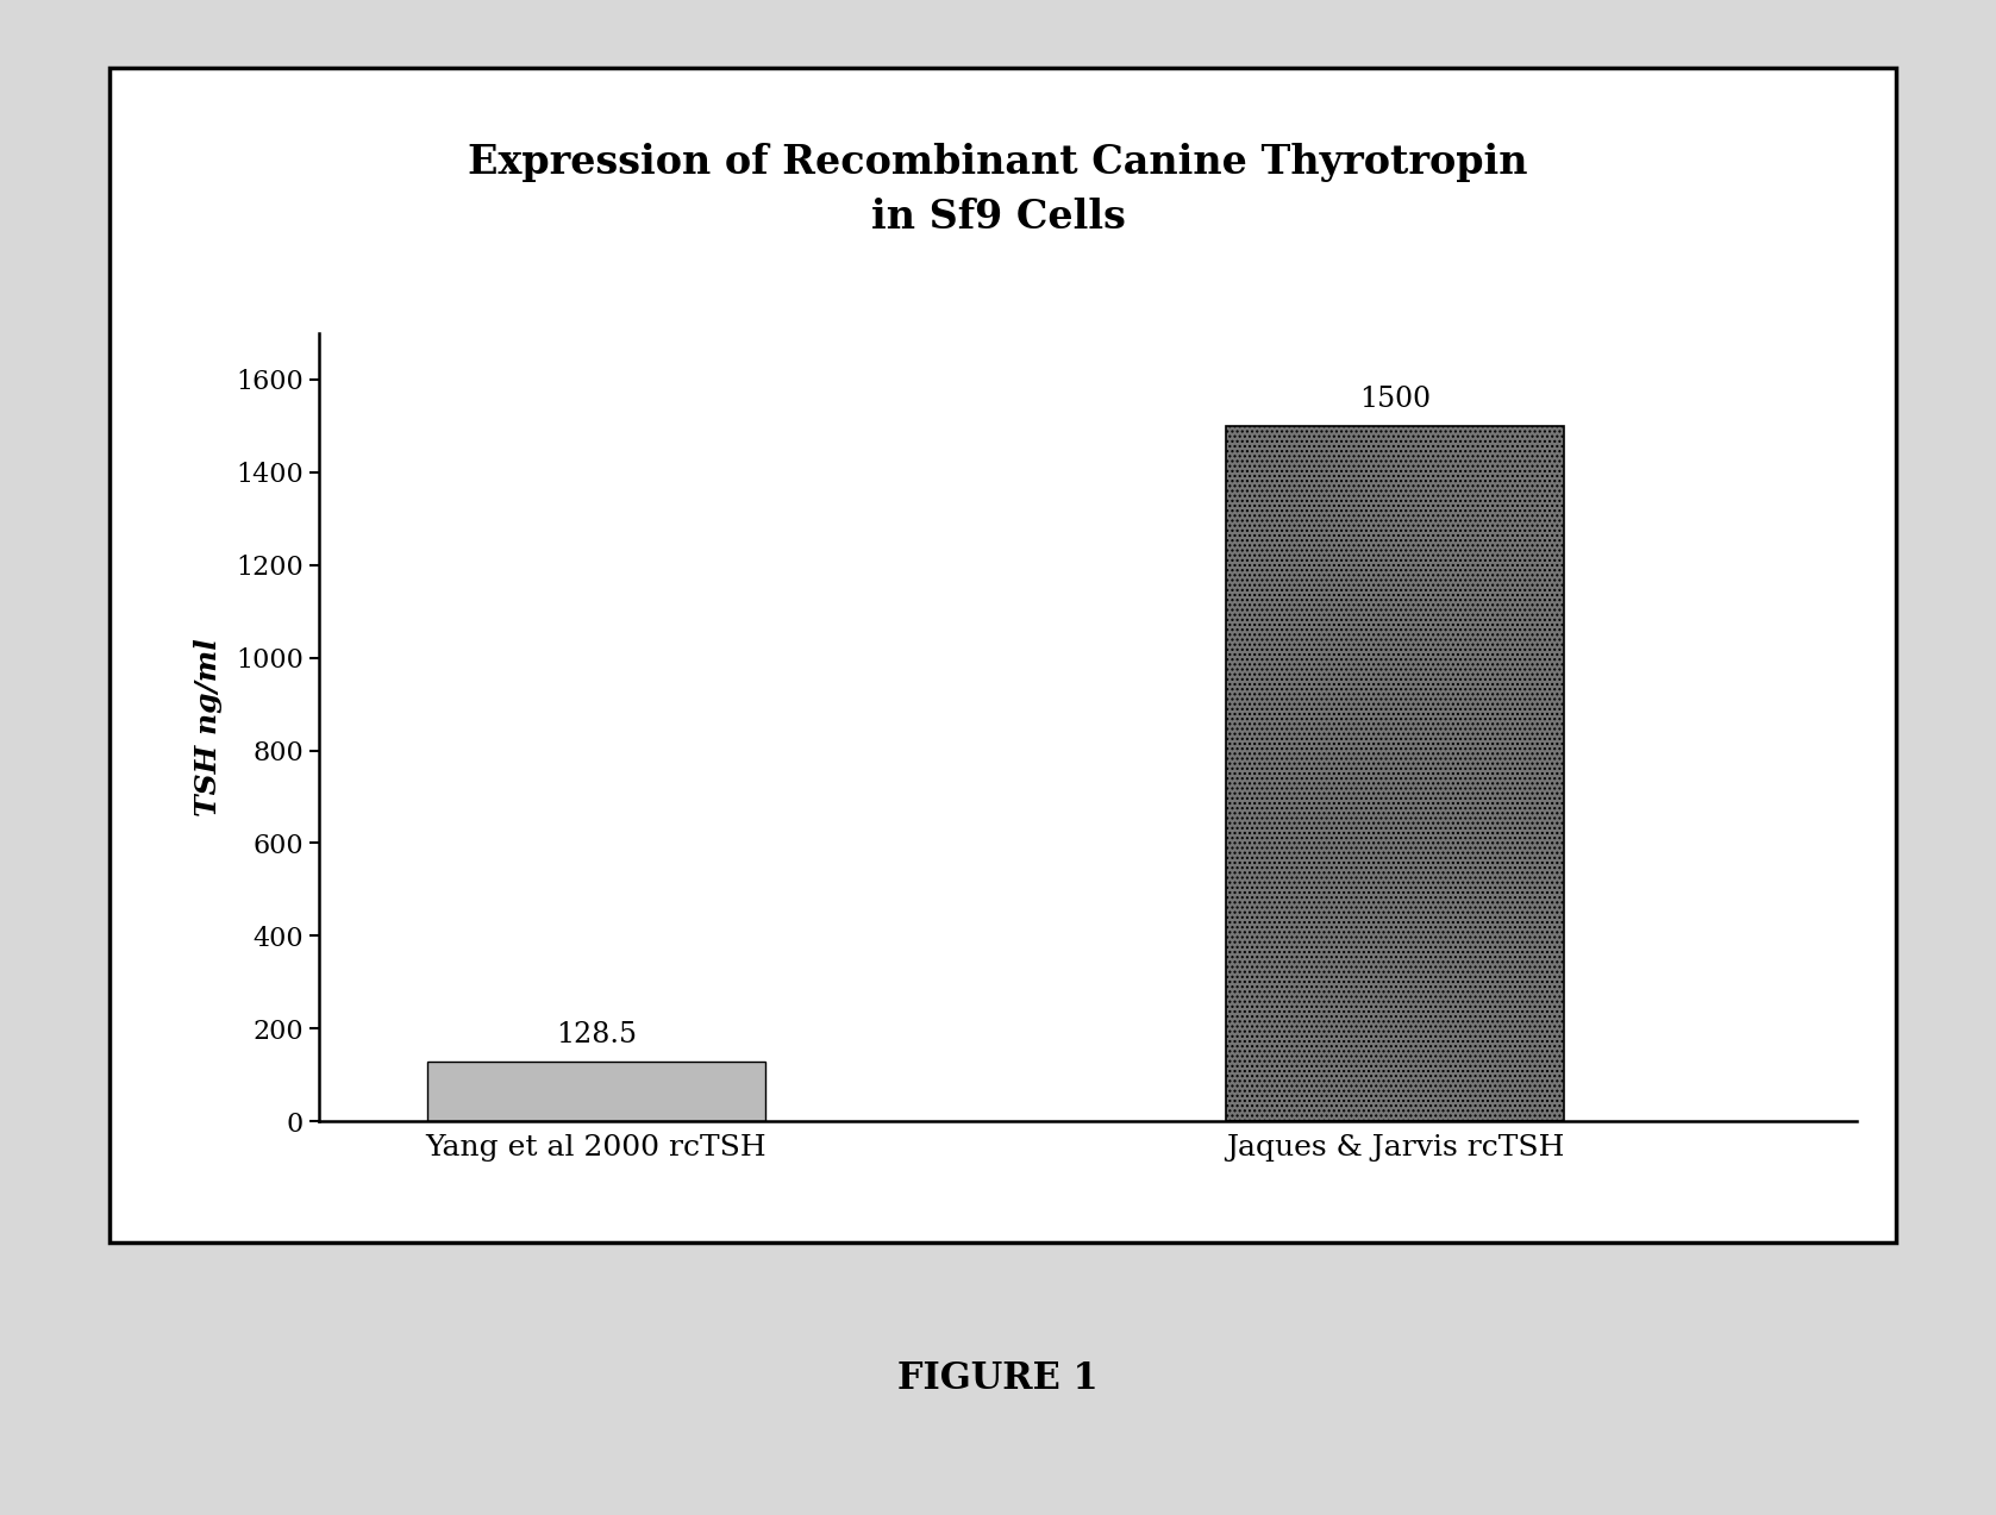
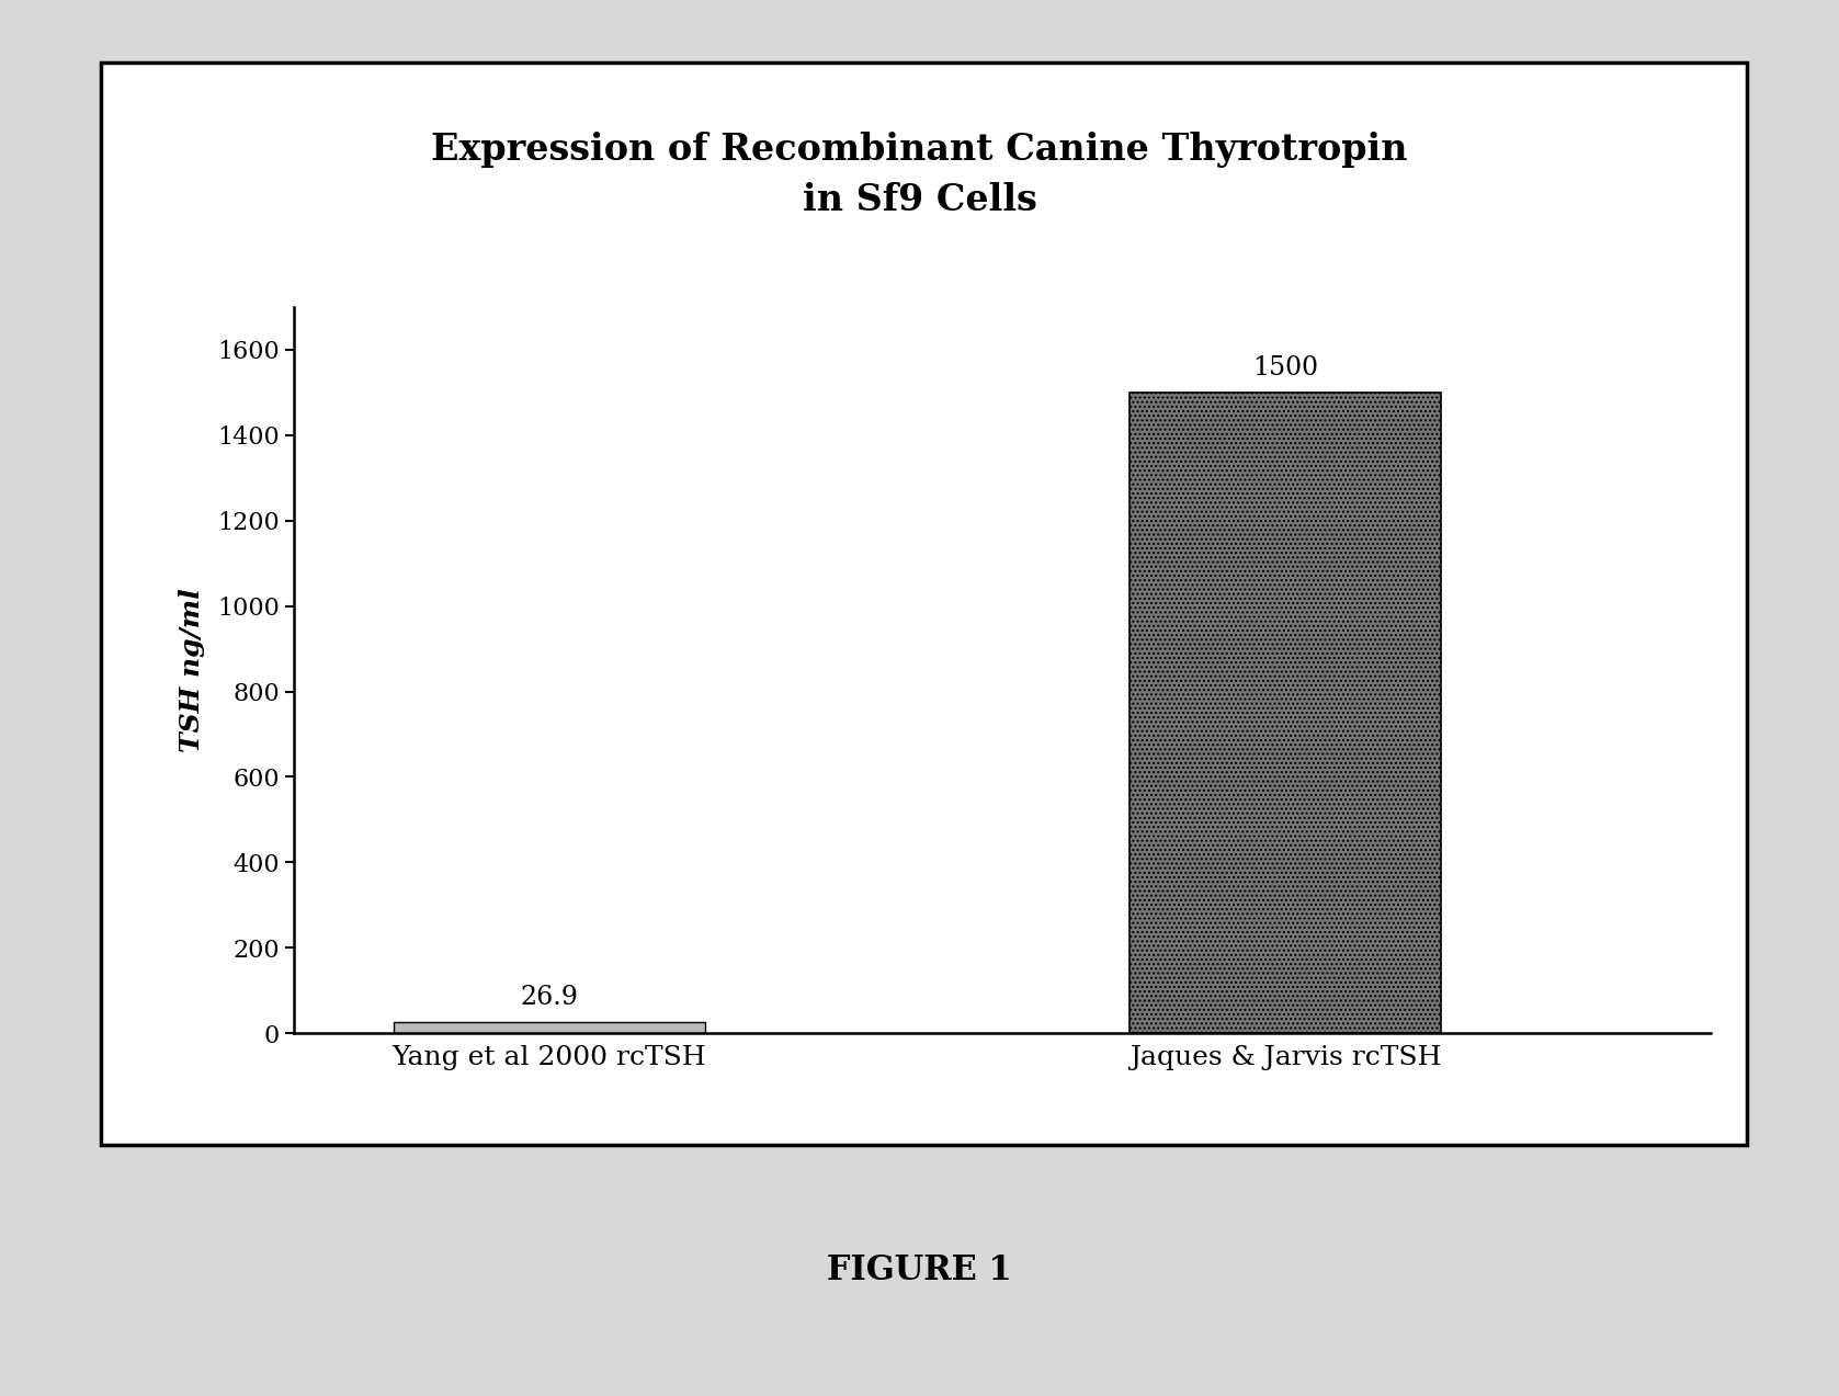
Yang et al 2000 rcTSH: 128.5 -> 26.9
